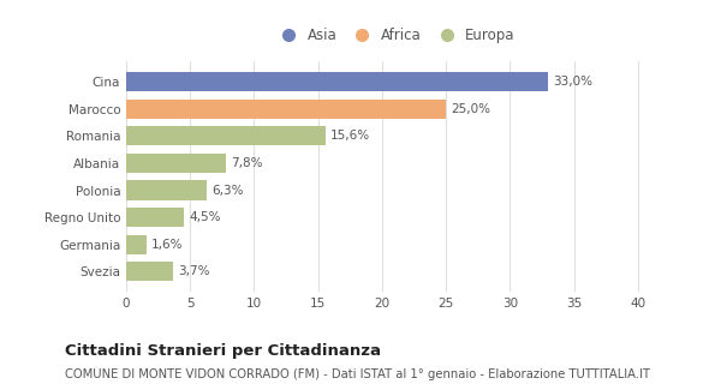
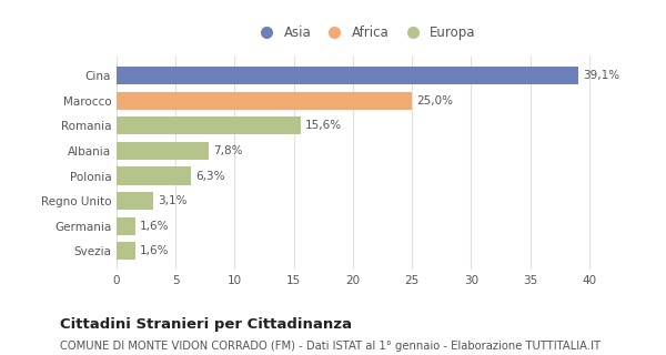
Cina: 33,0% -> 39,1%
Regno Unito: 4,5% -> 3,1%
Svezia: 3,7% -> 1,6%
